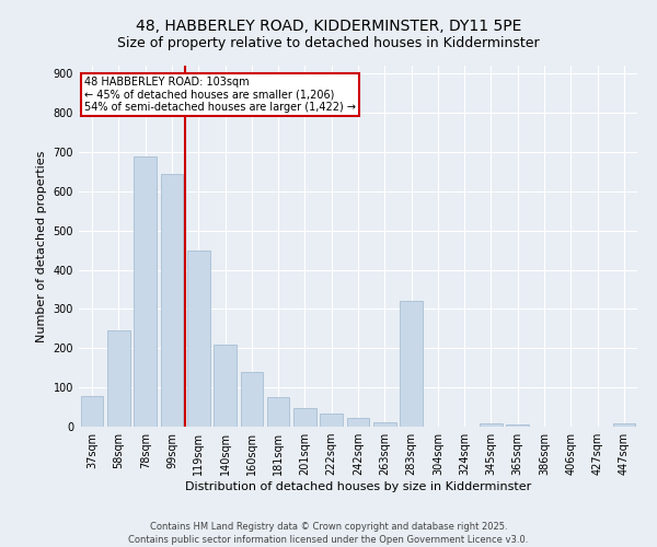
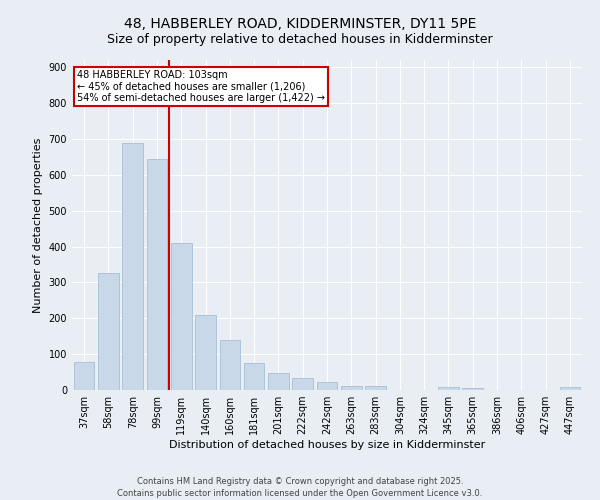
58sqm: 245 -> 325
119sqm: 450 -> 410
283sqm: 320 -> 10
